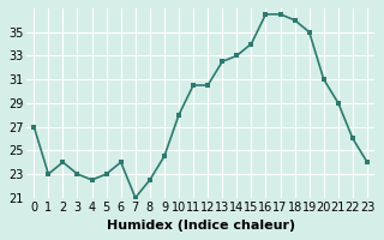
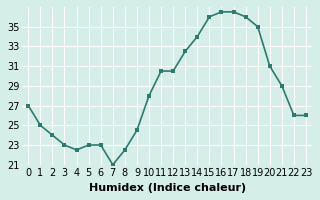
1: 23.0 -> 25.0
6: 24.0 -> 23.0
14: 33.0 -> 34.0
15: 34.0 -> 36.0
23: 24.0 -> 26.0
